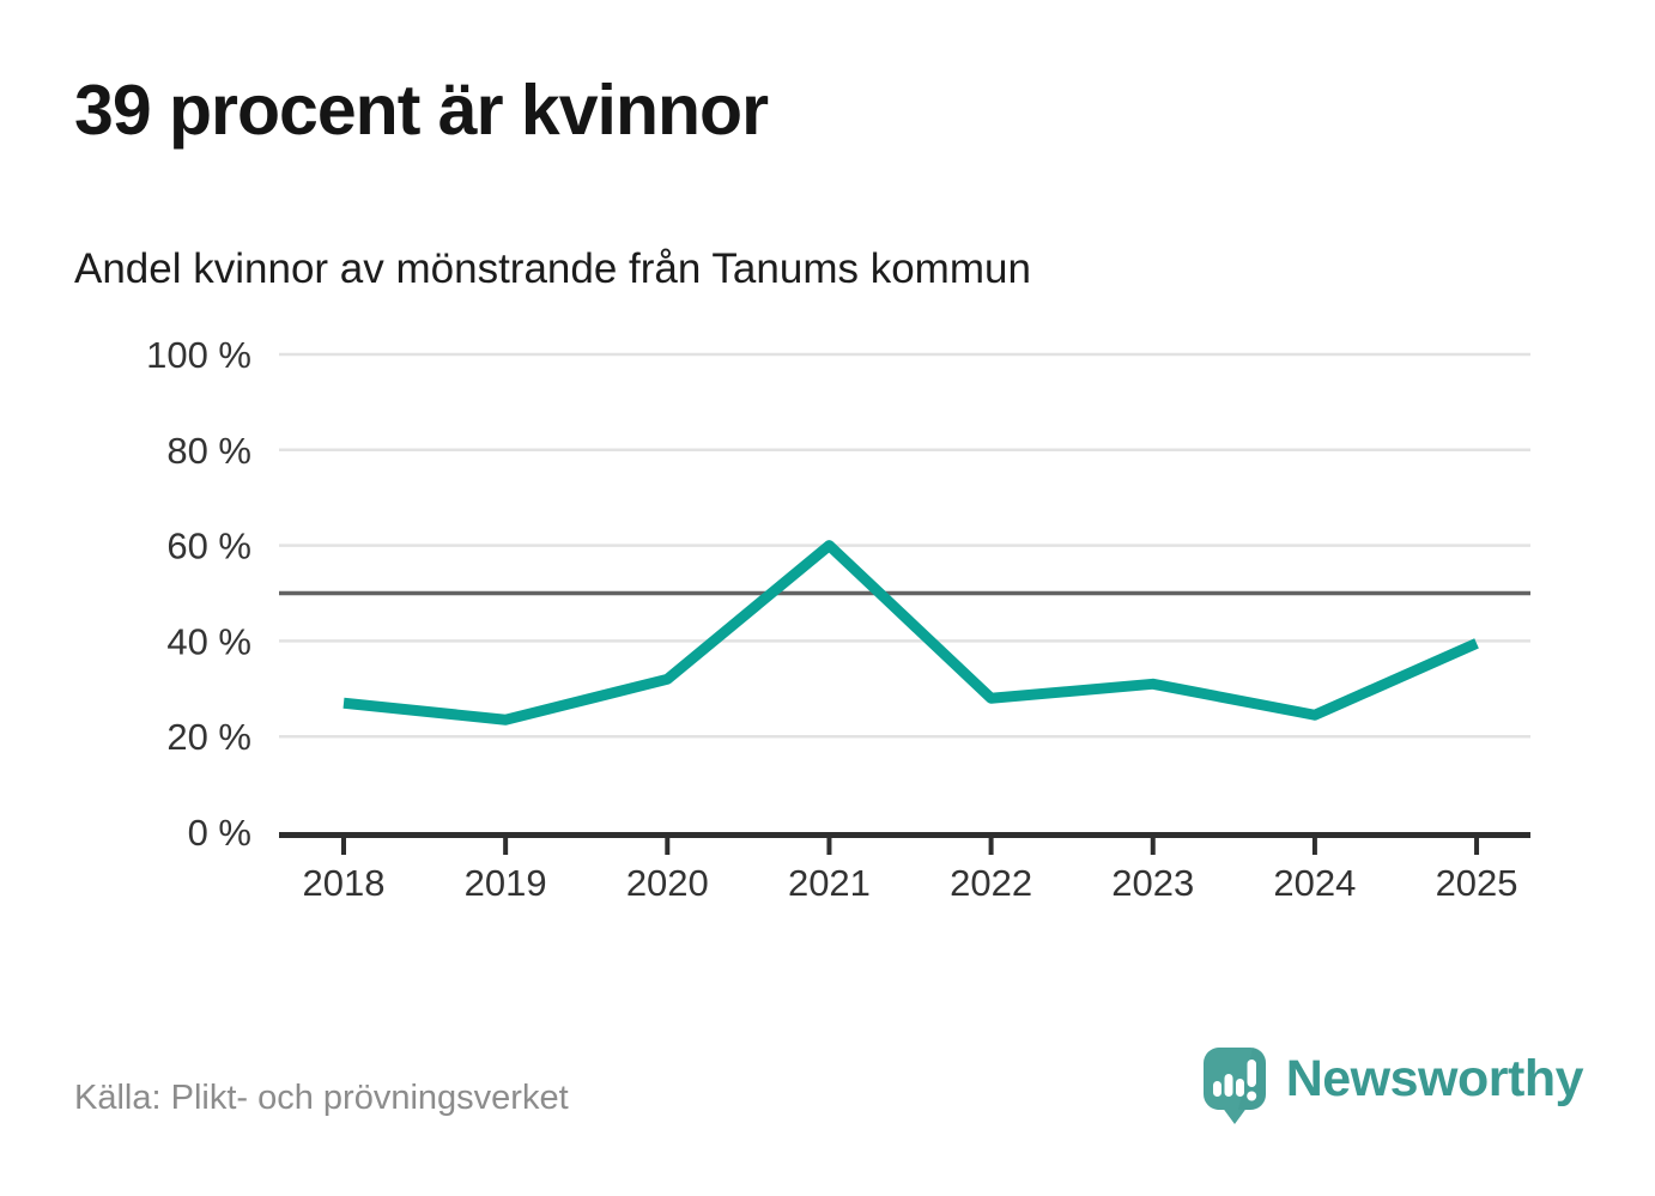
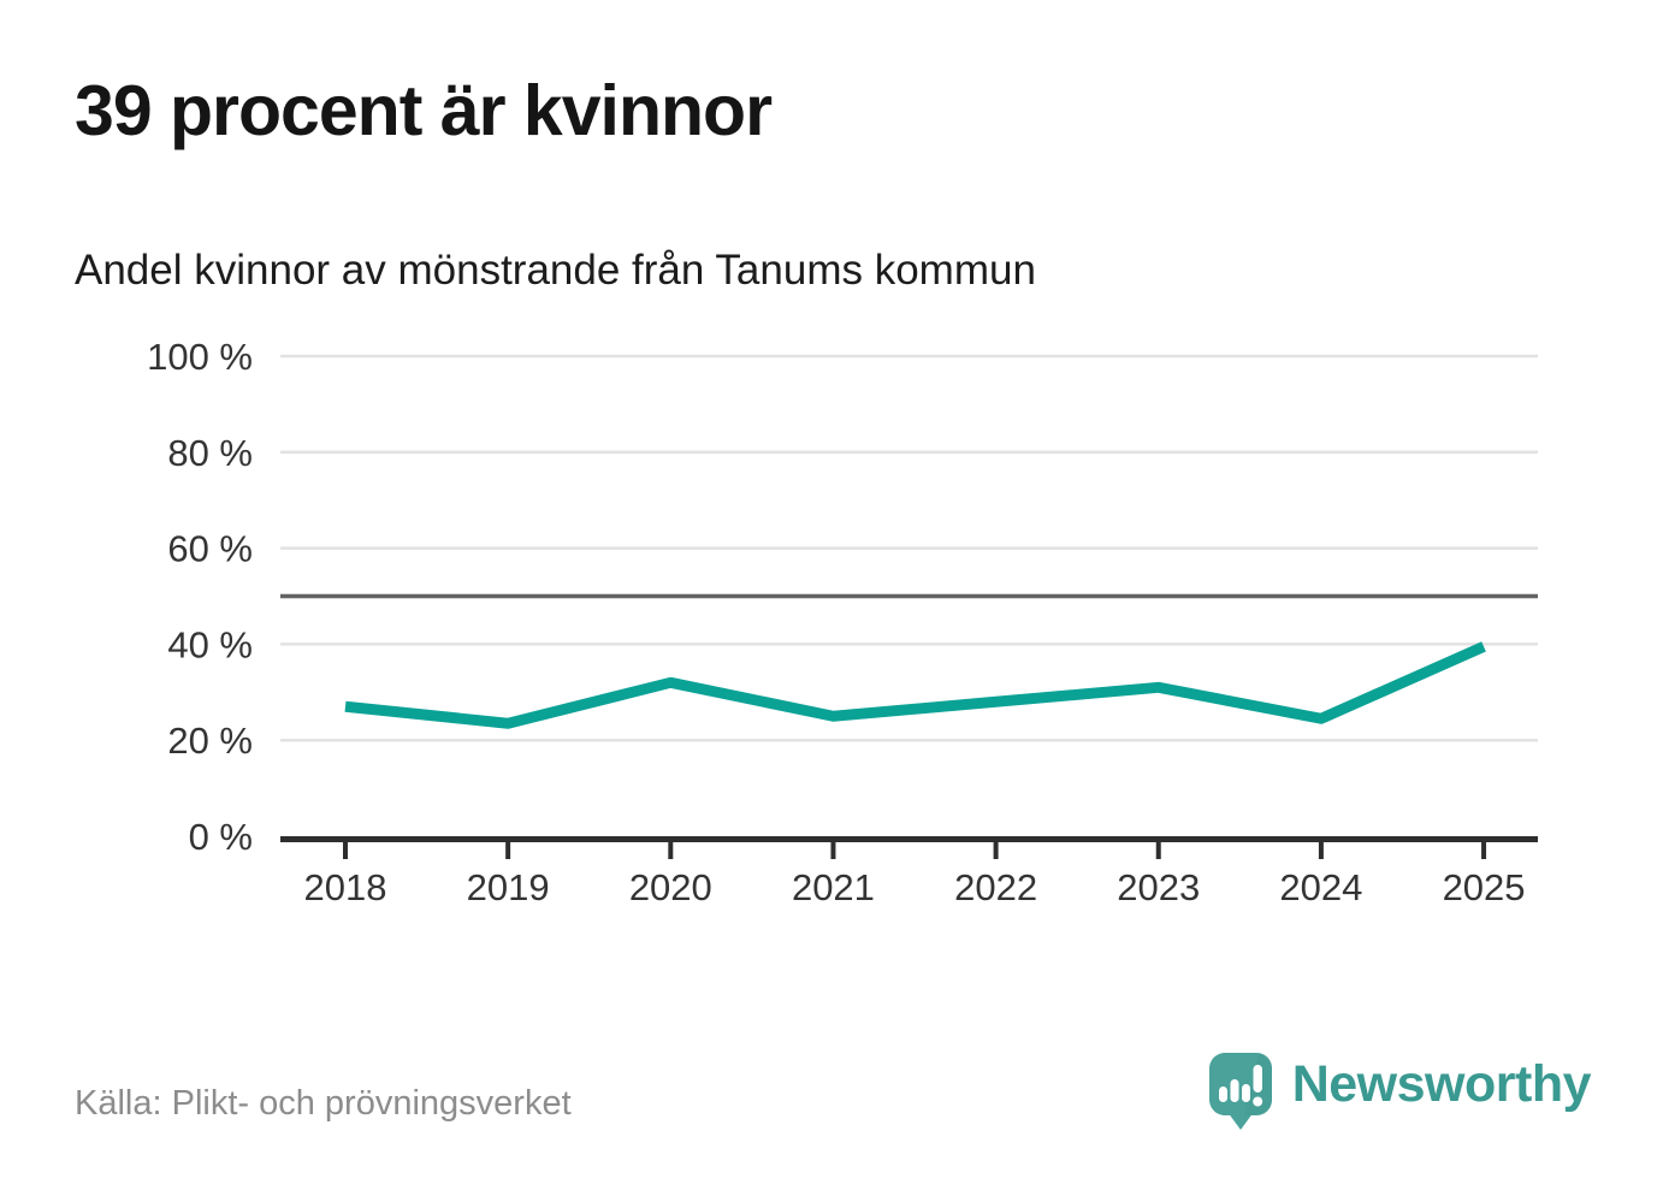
2021: 60% -> 25%
